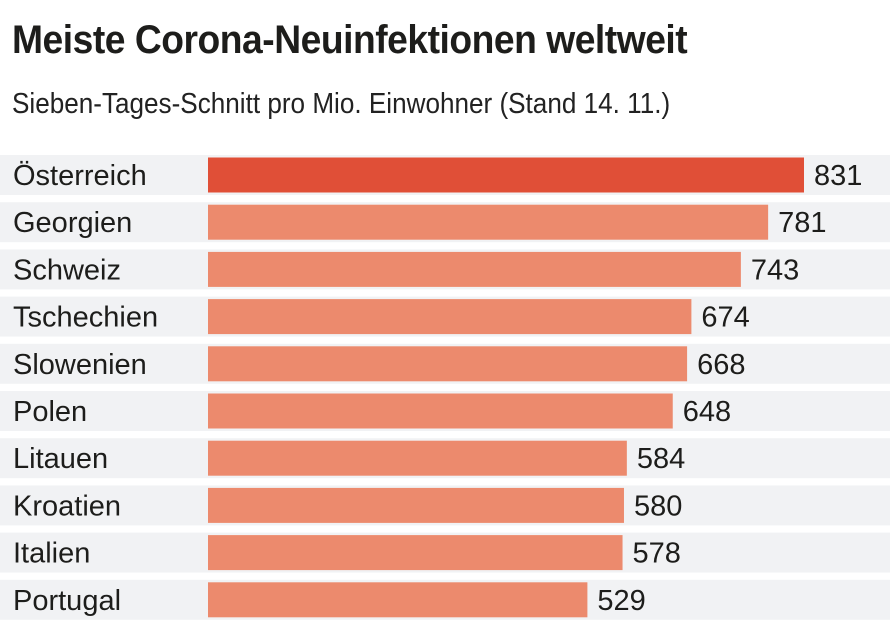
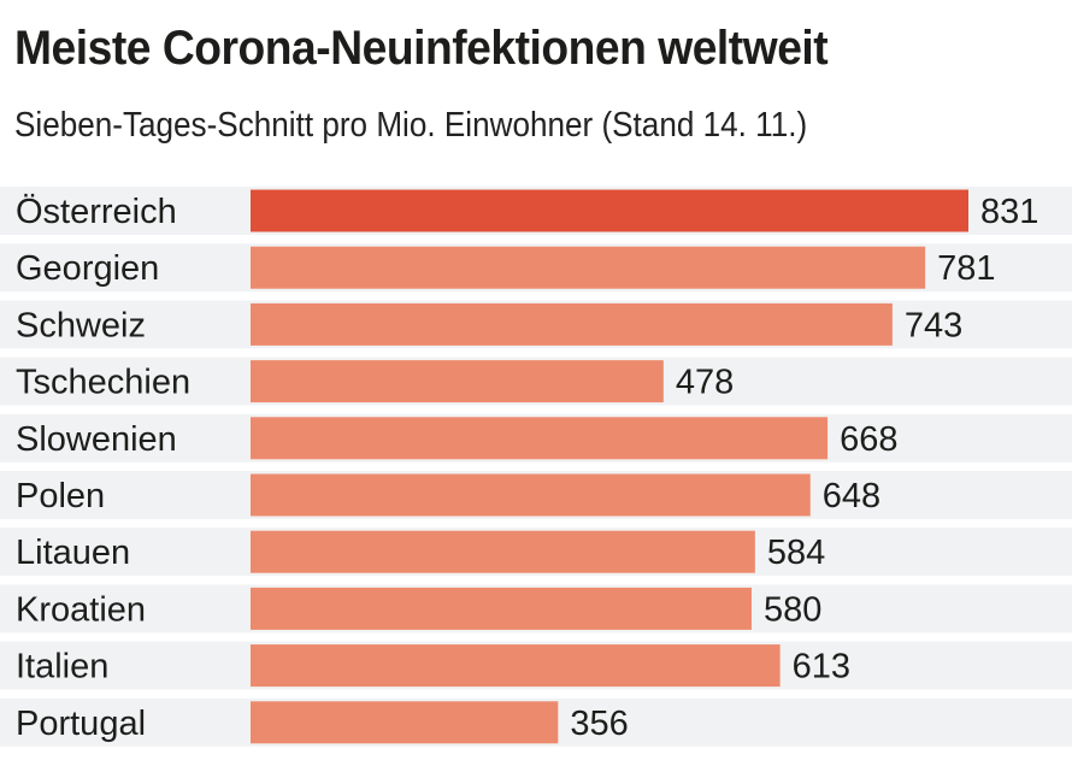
Tschechien: 674 -> 478
Italien: 578 -> 613
Portugal: 529 -> 356
